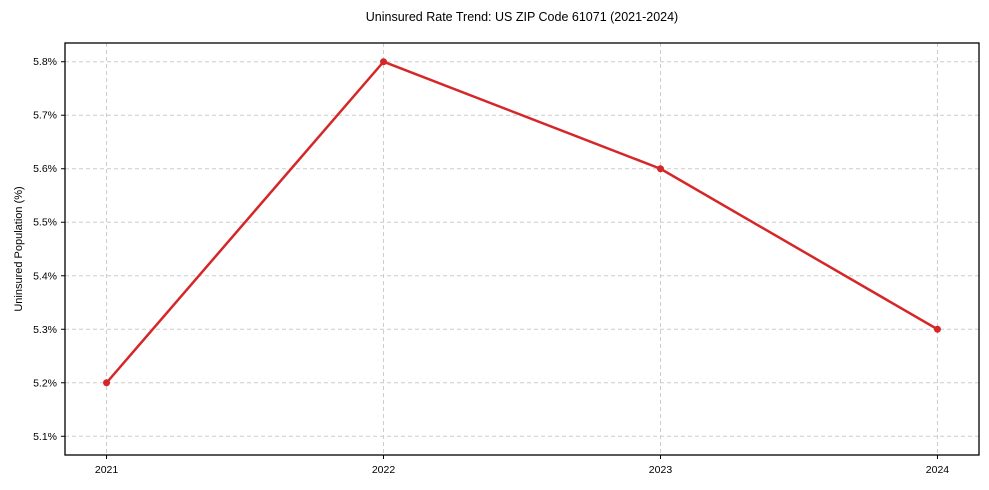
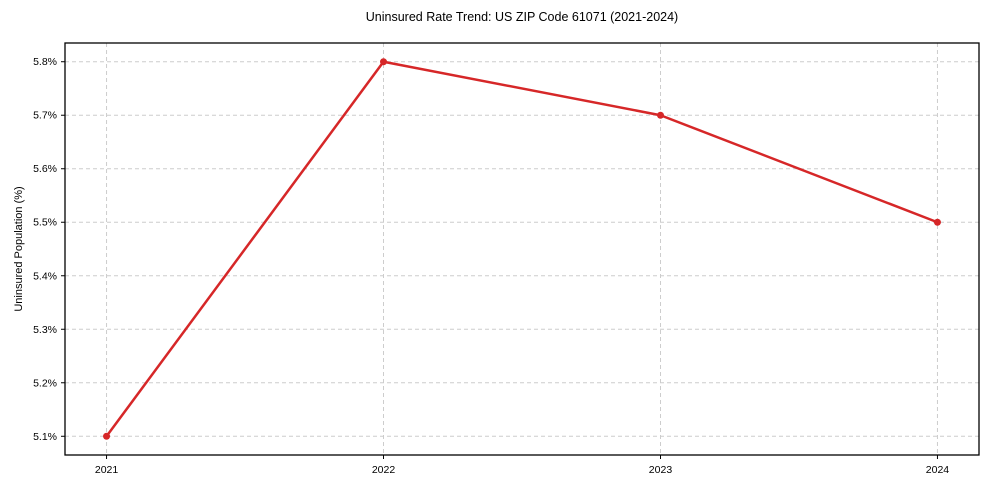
2021: 5.2% -> 5.1%
2023: 5.6% -> 5.7%
2024: 5.3% -> 5.5%
